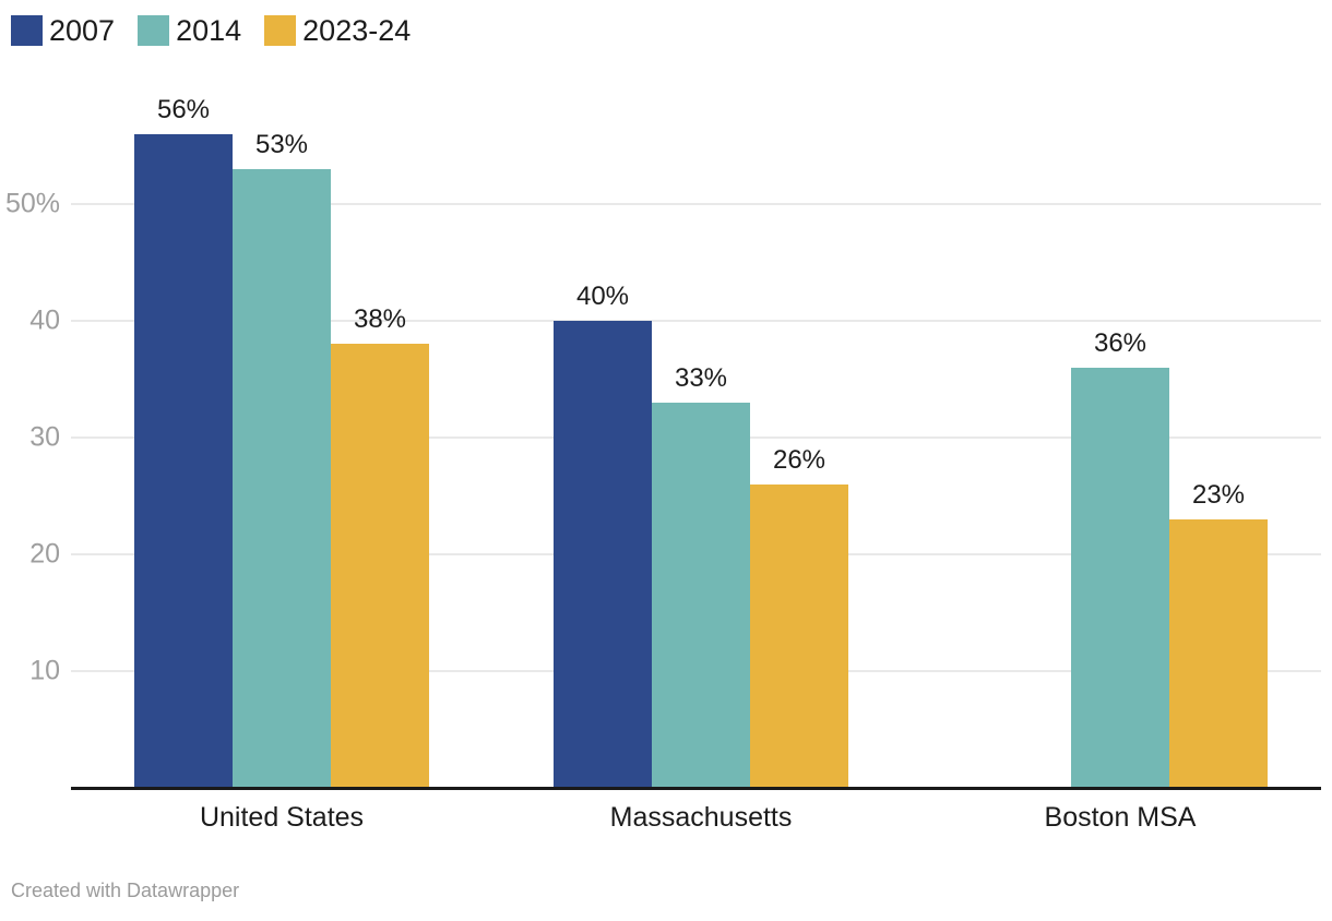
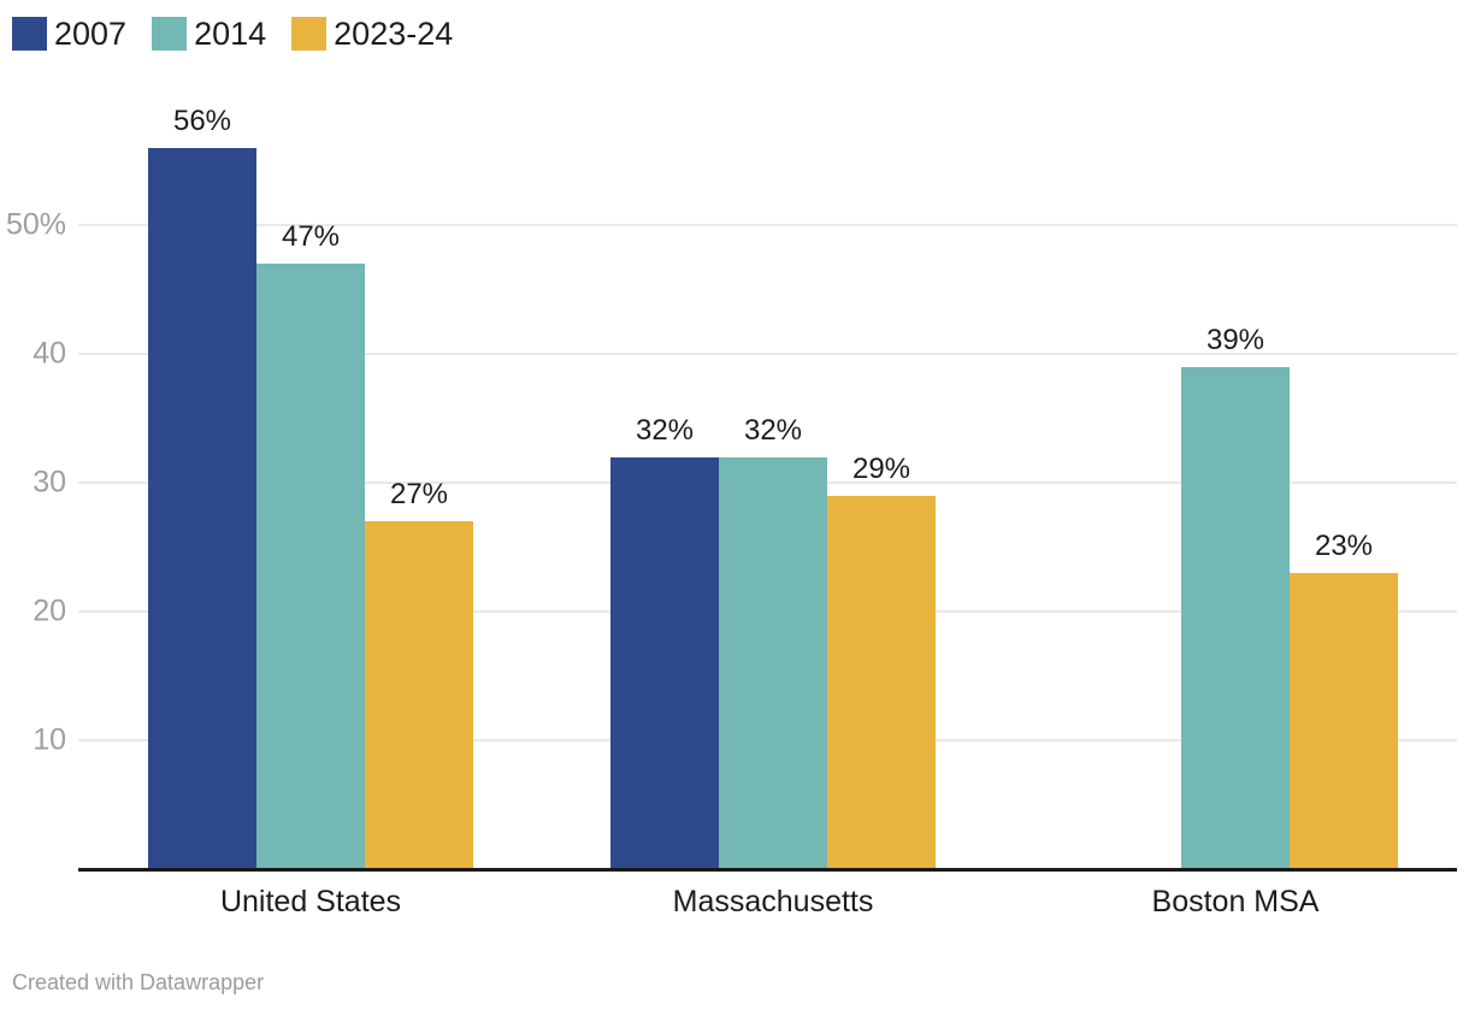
2014/United States: 53% -> 47%
2023-24/United States: 38% -> 27%
2007/Massachusetts: 40% -> 32%
2014/Massachusetts: 33% -> 32%
2023-24/Massachusetts: 26% -> 29%
2014/Boston MSA: 36% -> 39%
